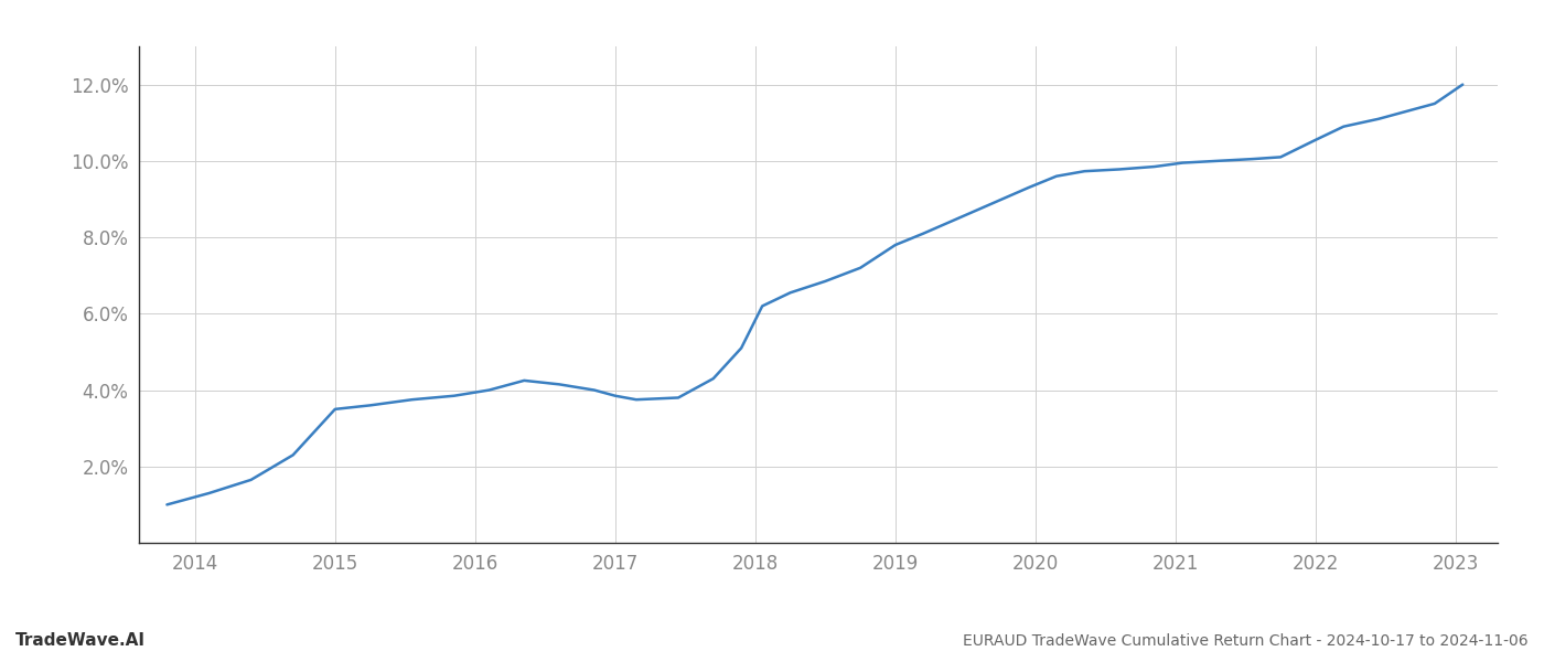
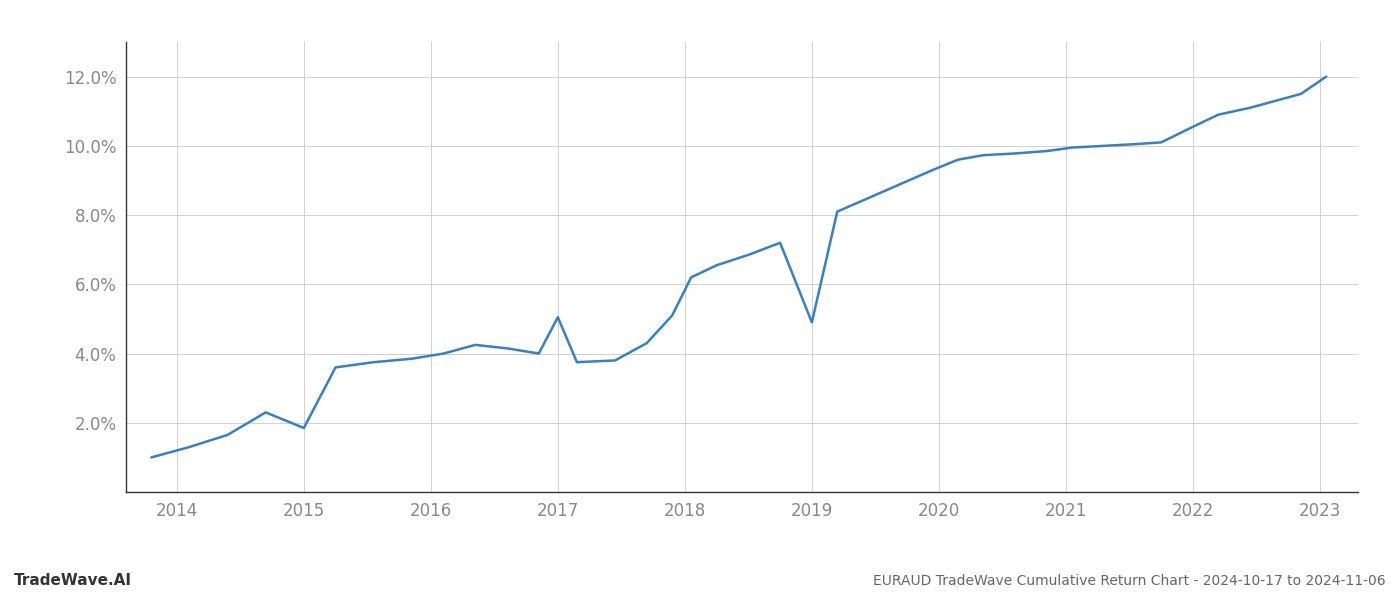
2015: 3.50% -> 1.85%
2017: 3.85% -> 5.05%
2019: 7.80% -> 4.90%
